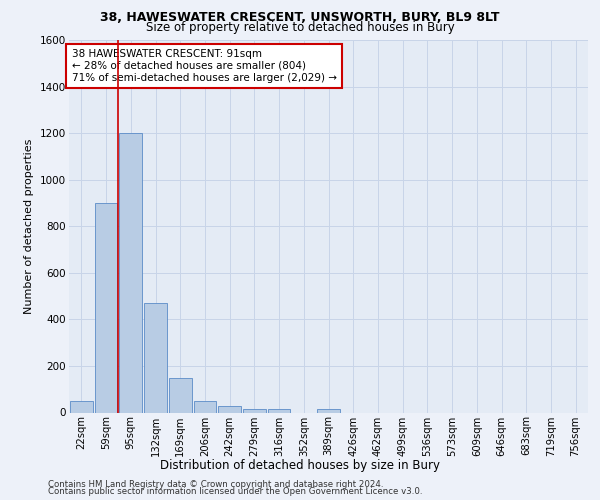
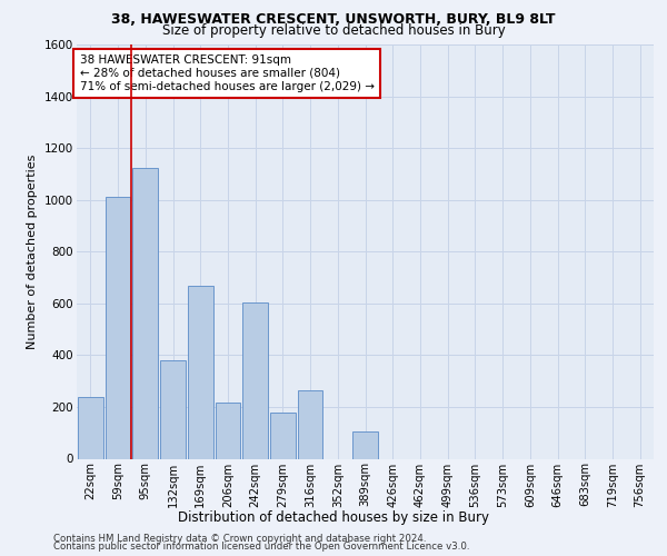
22sqm: 50 -> 240
59sqm: 900 -> 1010
95sqm: 1200 -> 1125
132sqm: 470 -> 380
169sqm: 150 -> 670
206sqm: 50 -> 215
242sqm: 30 -> 605
279sqm: 15 -> 180
316sqm: 15 -> 265
389sqm: 15 -> 105
